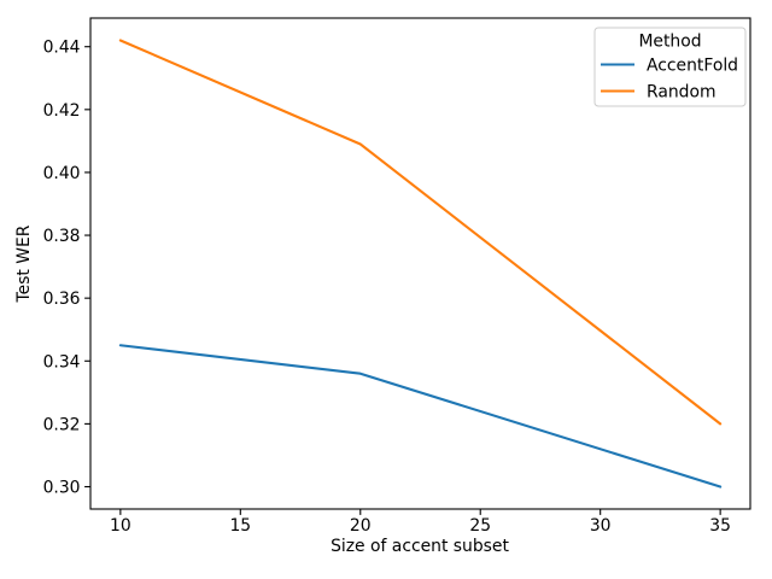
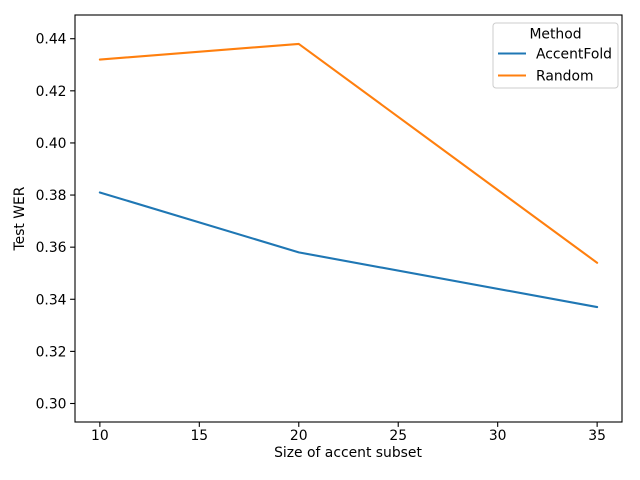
AccentFold/10: 0.345 -> 0.381
Random/10: 0.442 -> 0.432
AccentFold/20: 0.336 -> 0.358
Random/20: 0.409 -> 0.438
AccentFold/35: 0.300 -> 0.337
Random/35: 0.320 -> 0.354
